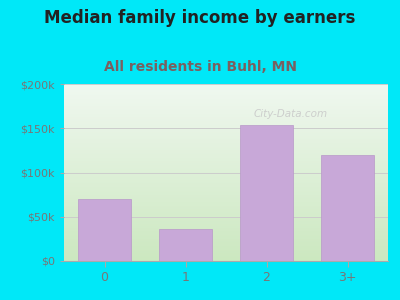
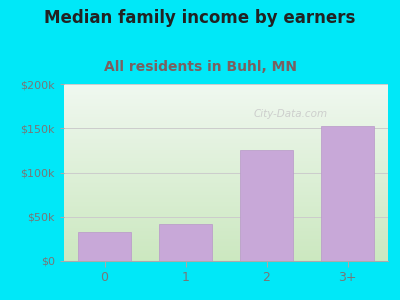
0: $70k -> $33k
1: $36k -> $42k
2: $154k -> $125k
3+: $120k -> $152k
